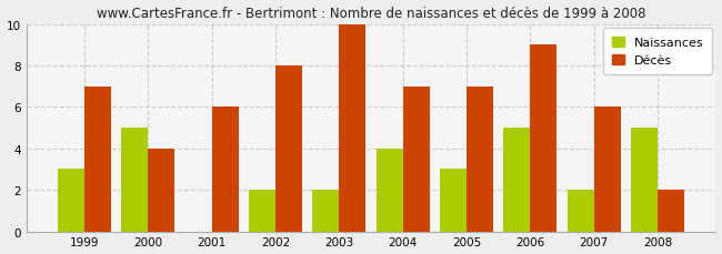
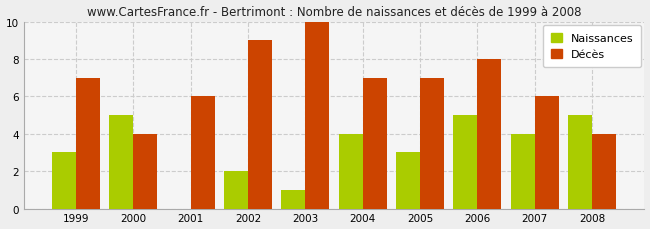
Décès/2002: 8 -> 9
Naissances/2003: 2 -> 1
Décès/2006: 9 -> 8
Naissances/2007: 2 -> 4
Décès/2008: 2 -> 4
